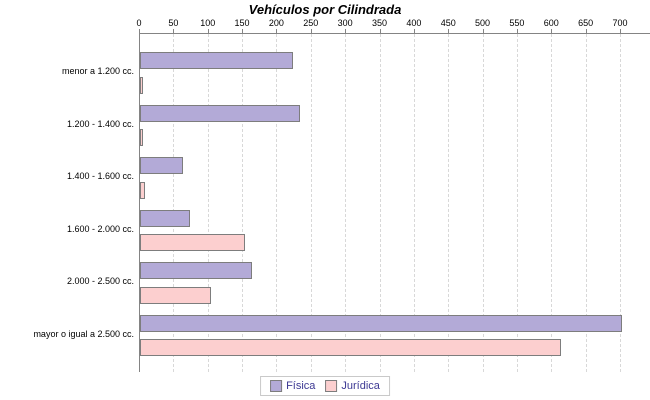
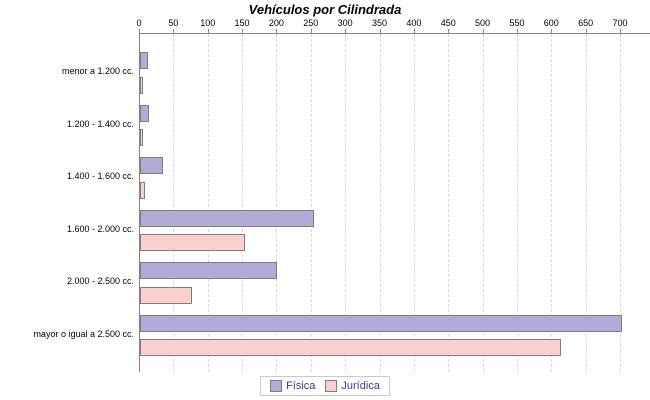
Física/menor a 1.200 cc.: 220 -> 10
Física/1.200 - 1.400 cc.: 230 -> 10
Física/1.400 - 1.600 cc.: 60 -> 30
Física/1.600 - 2.000 cc.: 70 -> 250
Física/2.000 - 2.500 cc.: 160 -> 200
Jurídica/2.000 - 2.500 cc.: 100 -> 70
